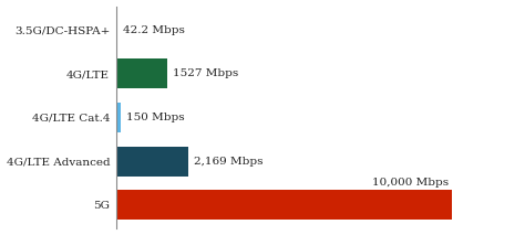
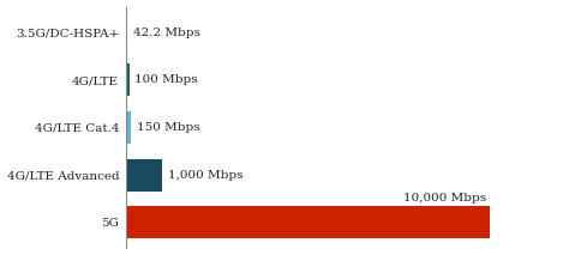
4G/LTE: 1527 -> 100
4G/LTE Advanced: 2,169 -> 1,000
